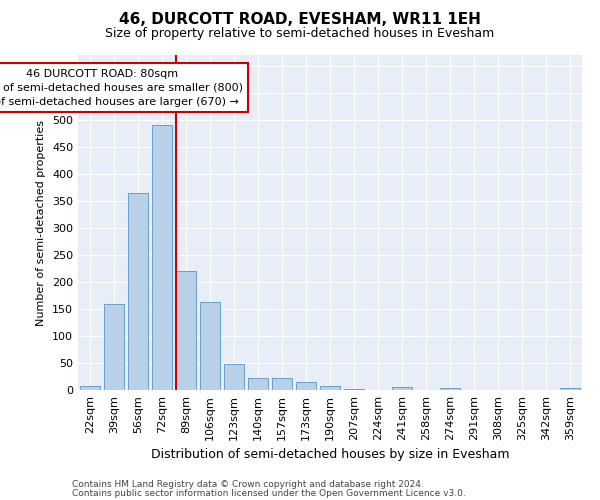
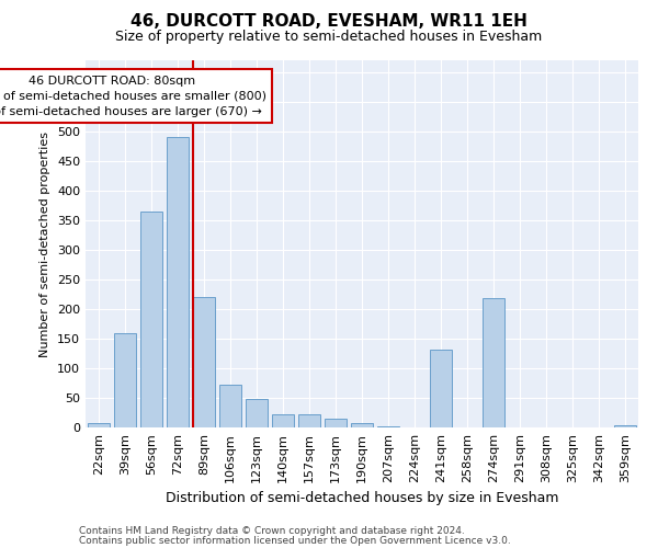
106sqm: 163 -> 72
241sqm: 5 -> 132
274sqm: 3 -> 218
